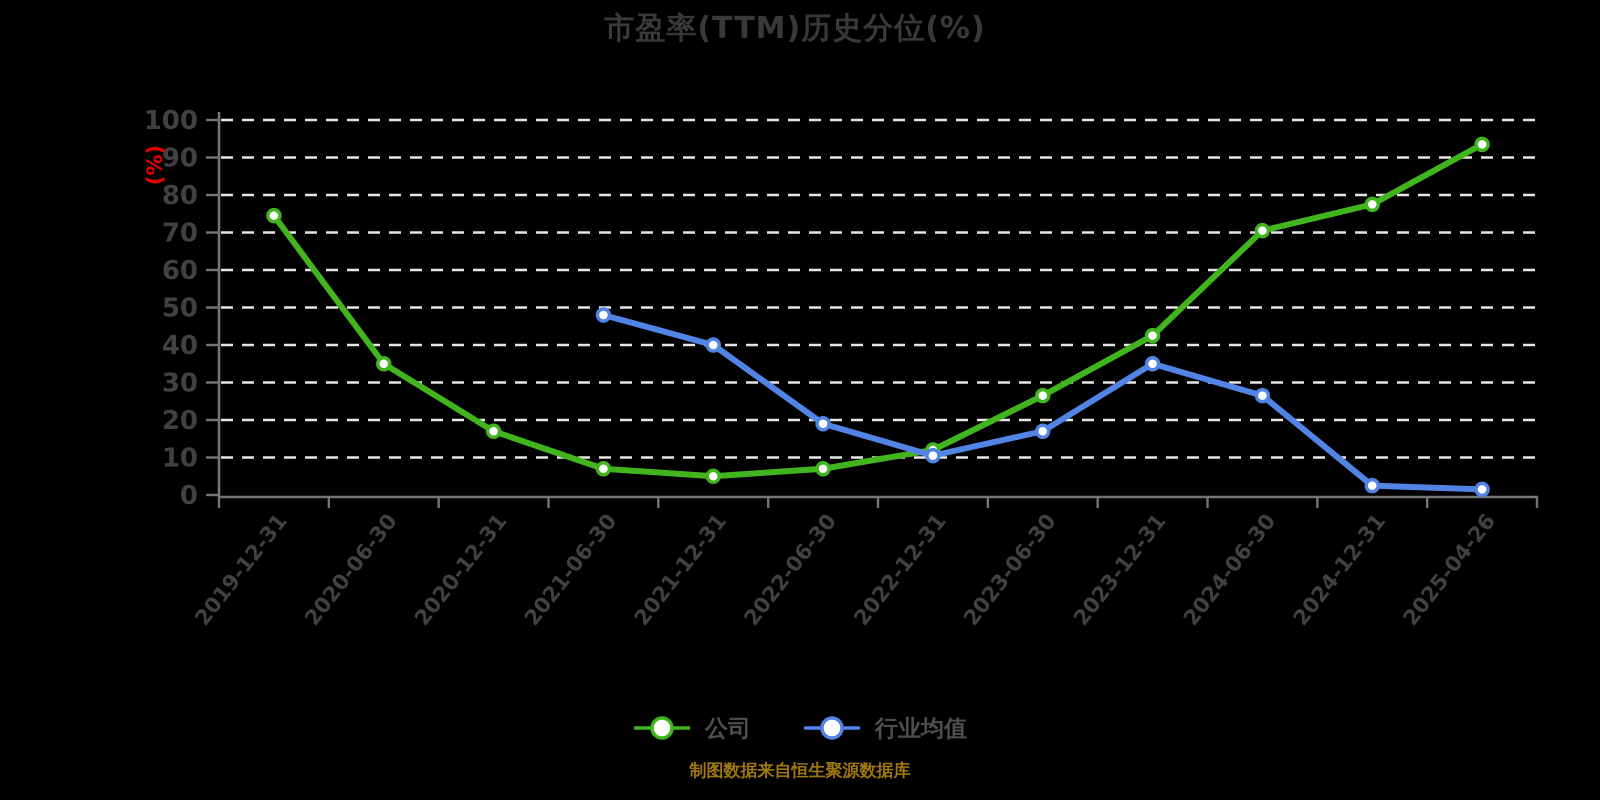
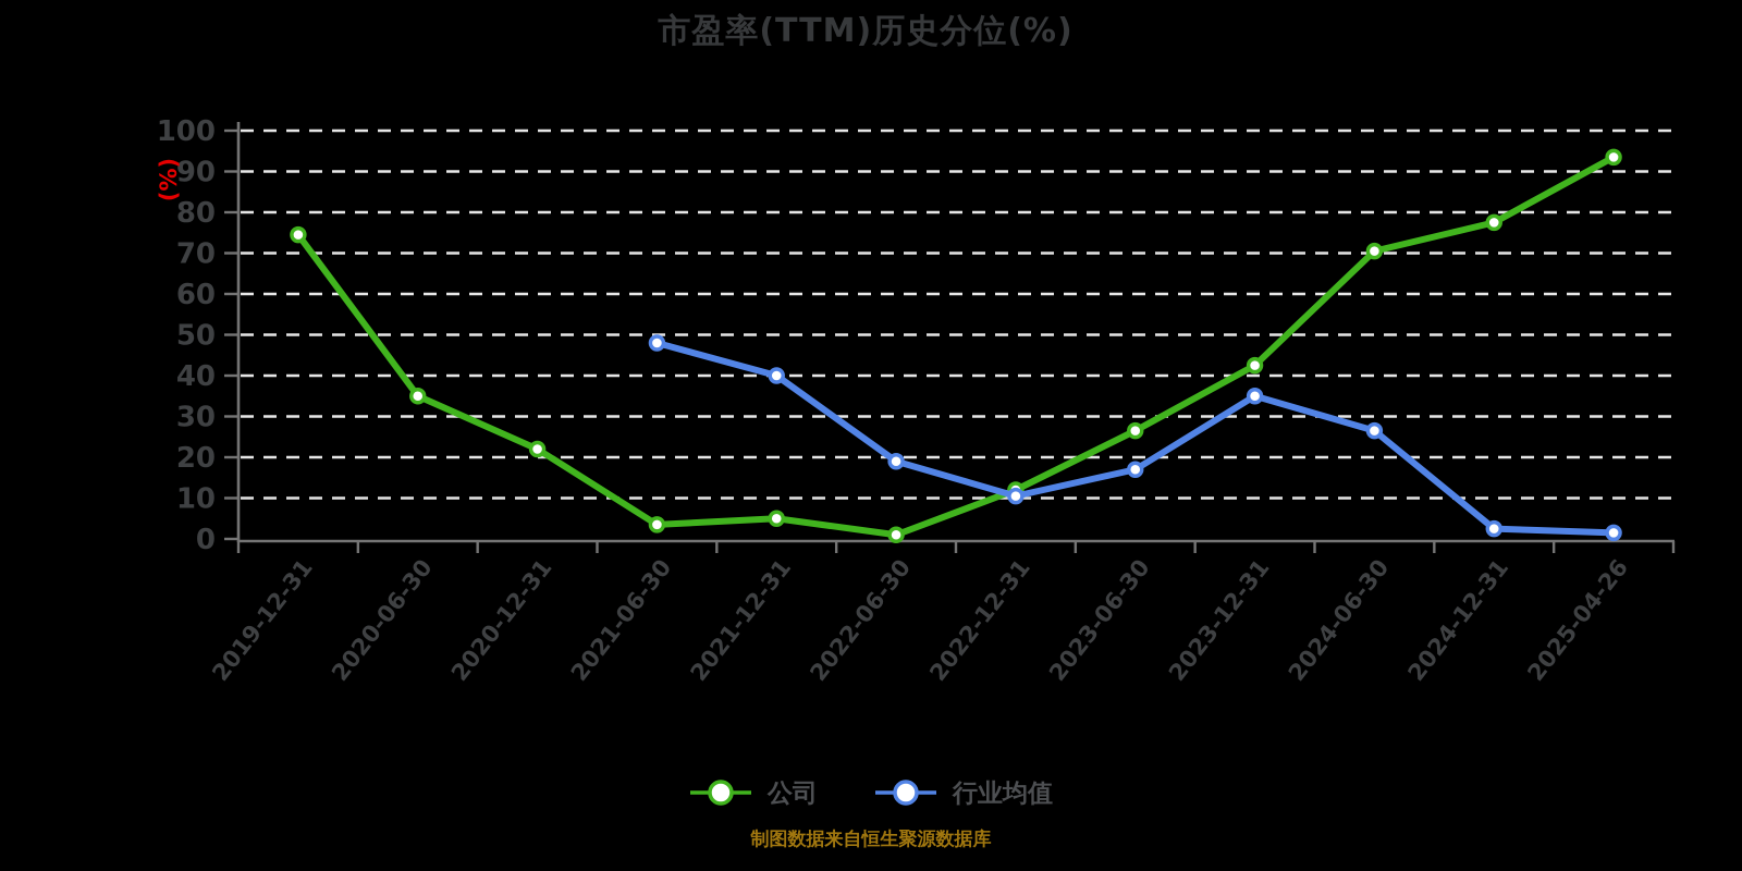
公司/2020-12-31: 17 -> 22
公司/2021-06-30: 7 -> 4
公司/2022-06-30: 7 -> 1
